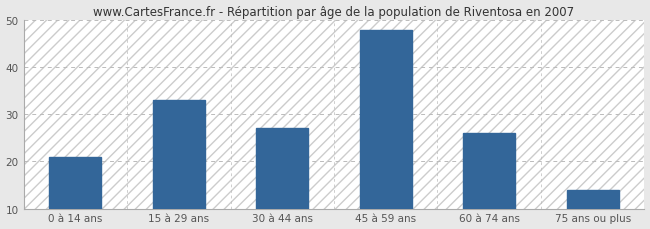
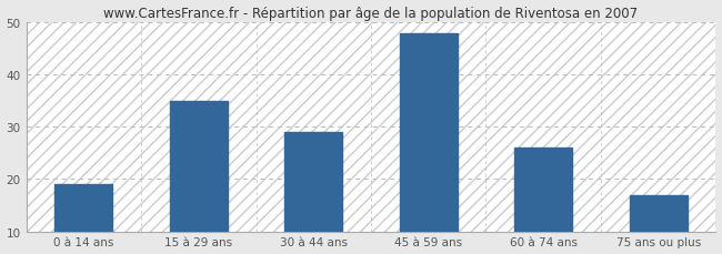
0 à 14 ans: 21 -> 19
15 à 29 ans: 33 -> 35
30 à 44 ans: 27 -> 29
75 ans ou plus: 14 -> 17
